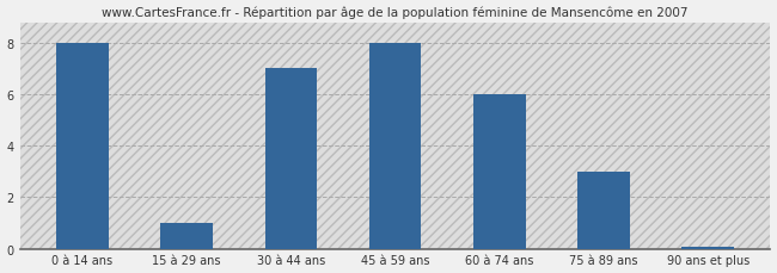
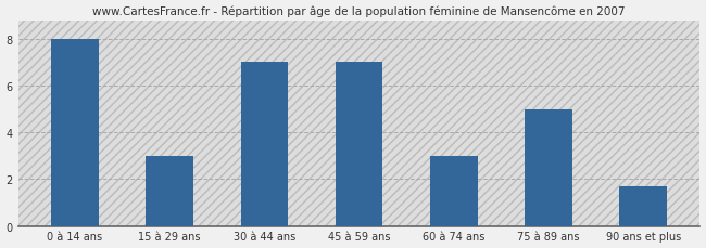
15 à 29 ans: 1.00 -> 3.00
45 à 59 ans: 8.00 -> 7.00
60 à 74 ans: 6.00 -> 3.00
75 à 89 ans: 3.00 -> 5.00
90 ans et plus: 0.08 -> 1.70
